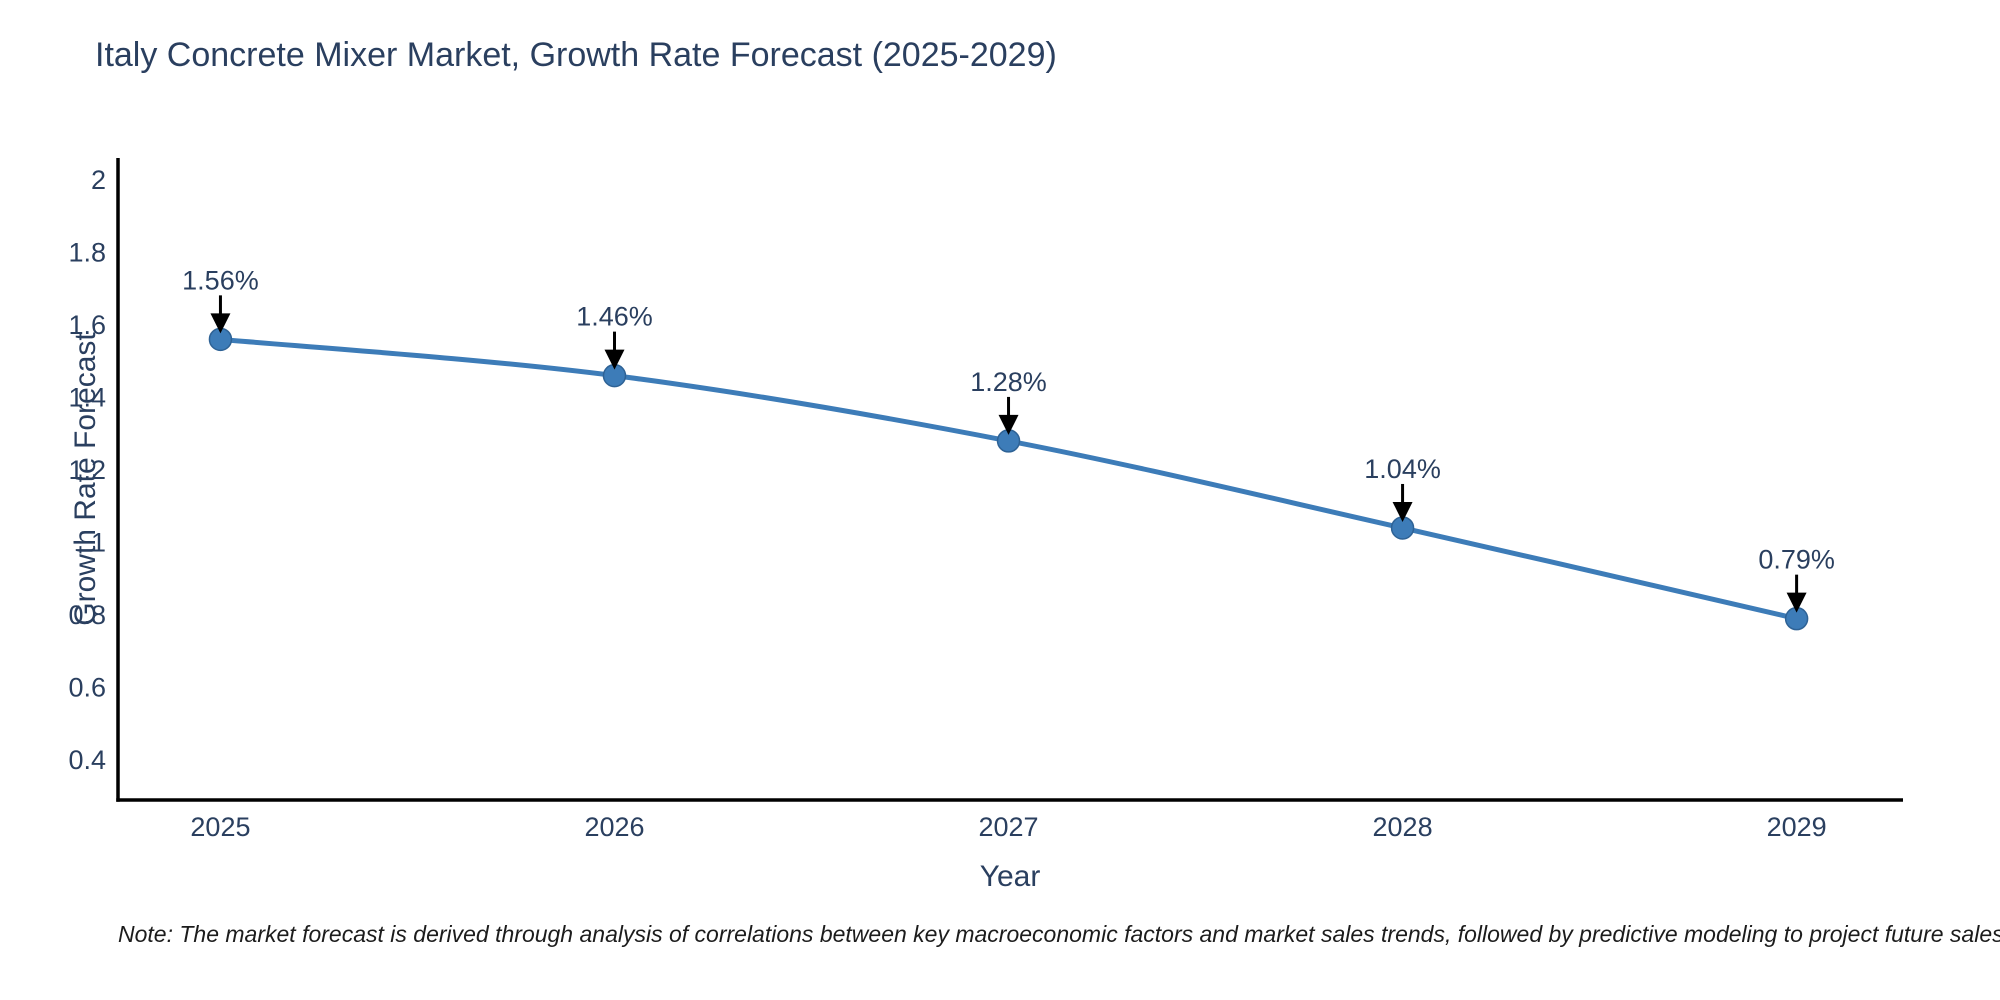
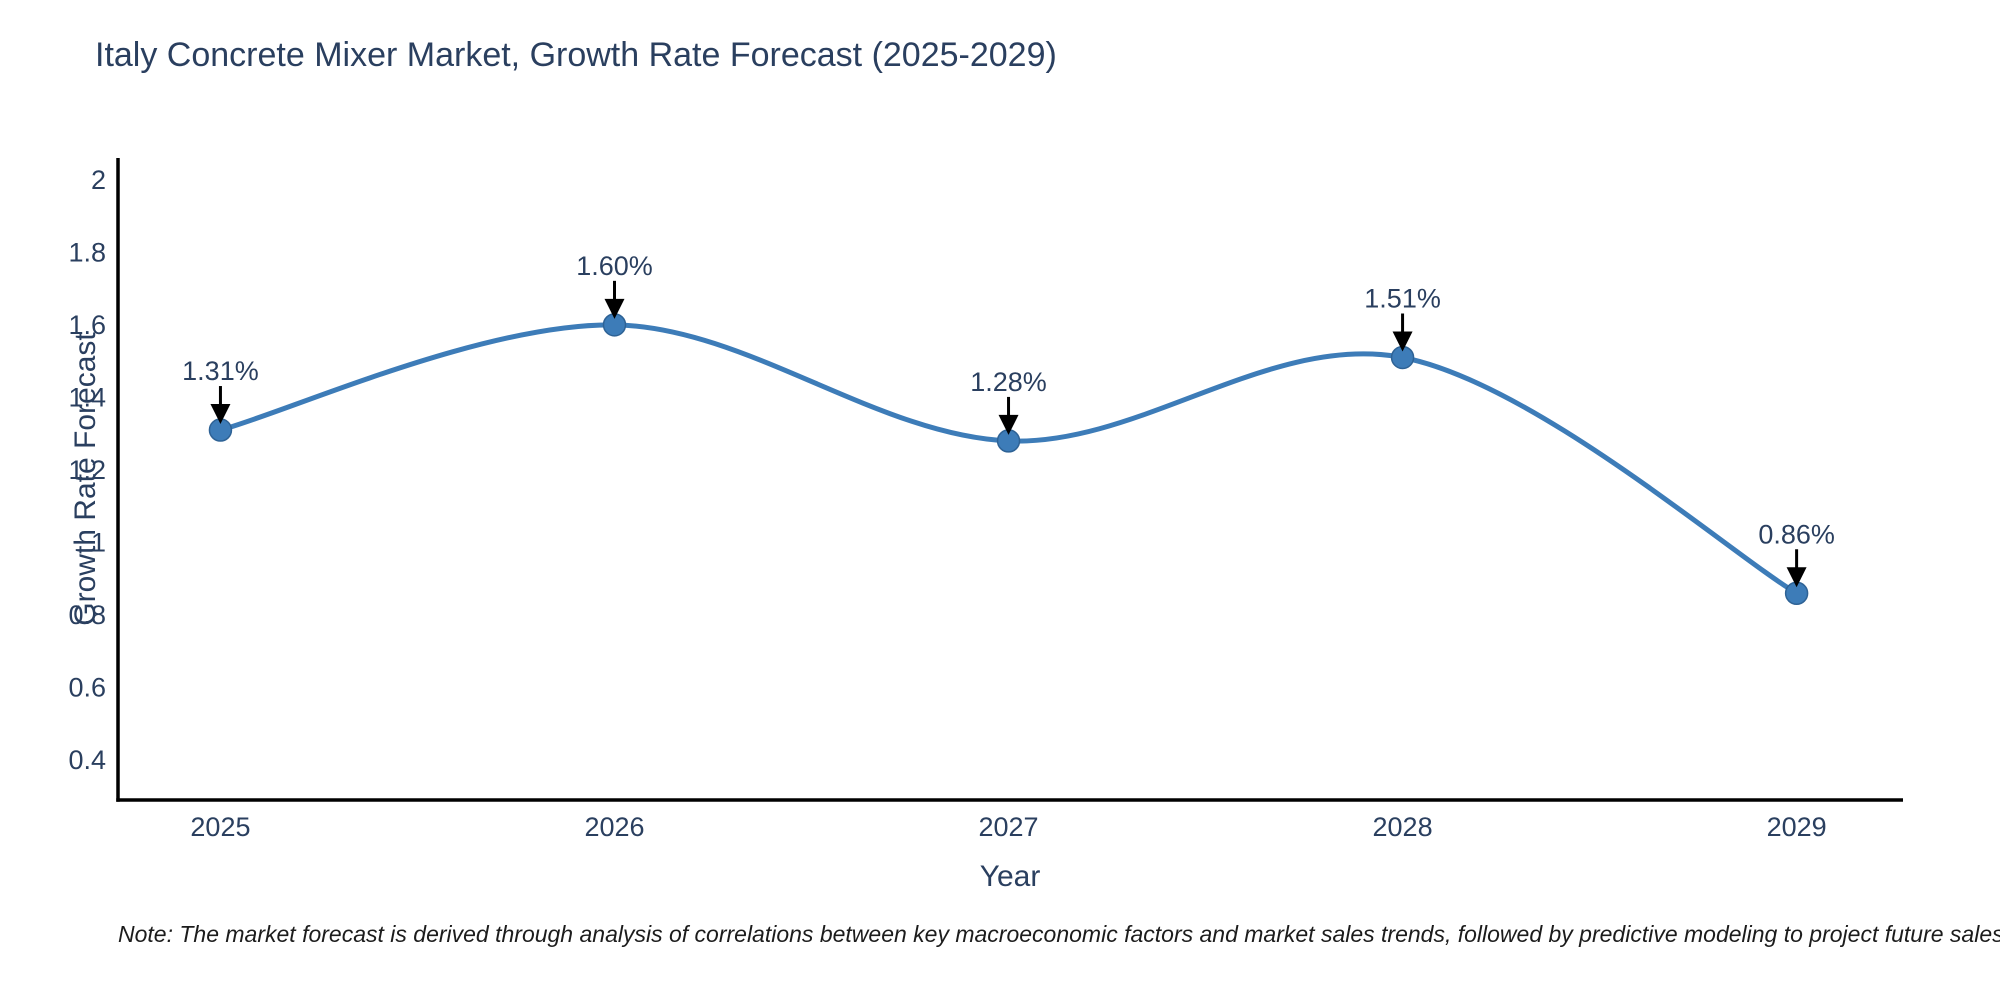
2025: 1.56% -> 1.31%
2026: 1.46% -> 1.60%
2028: 1.04% -> 1.51%
2029: 0.79% -> 0.86%
